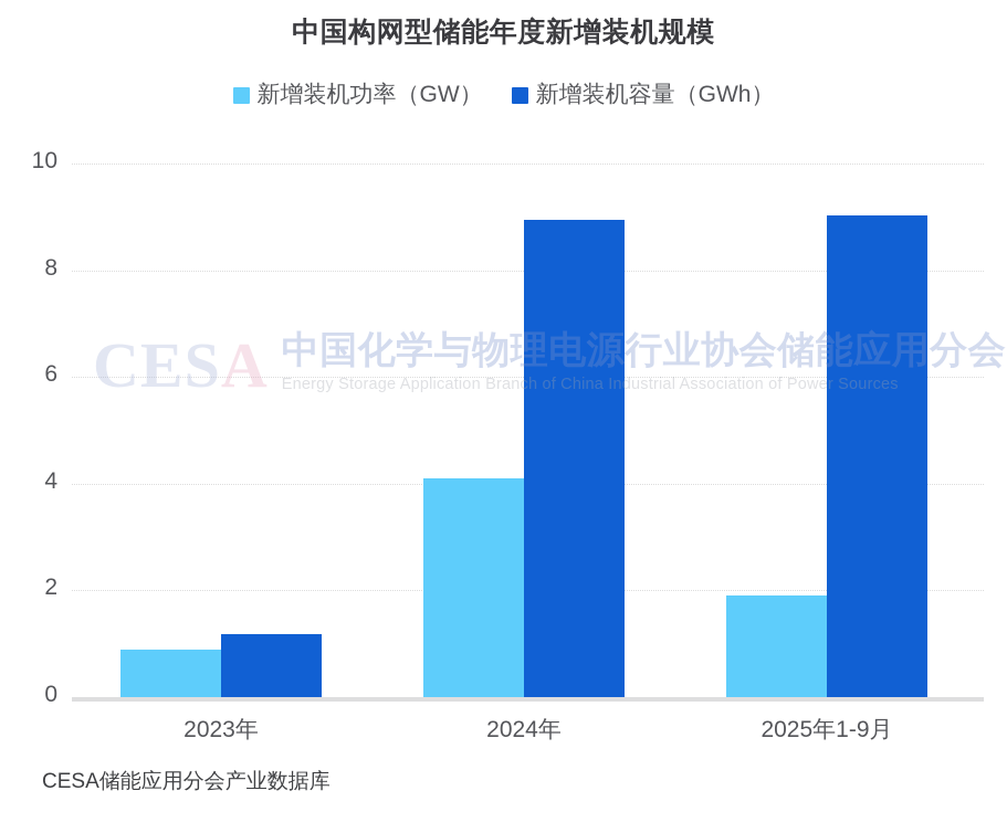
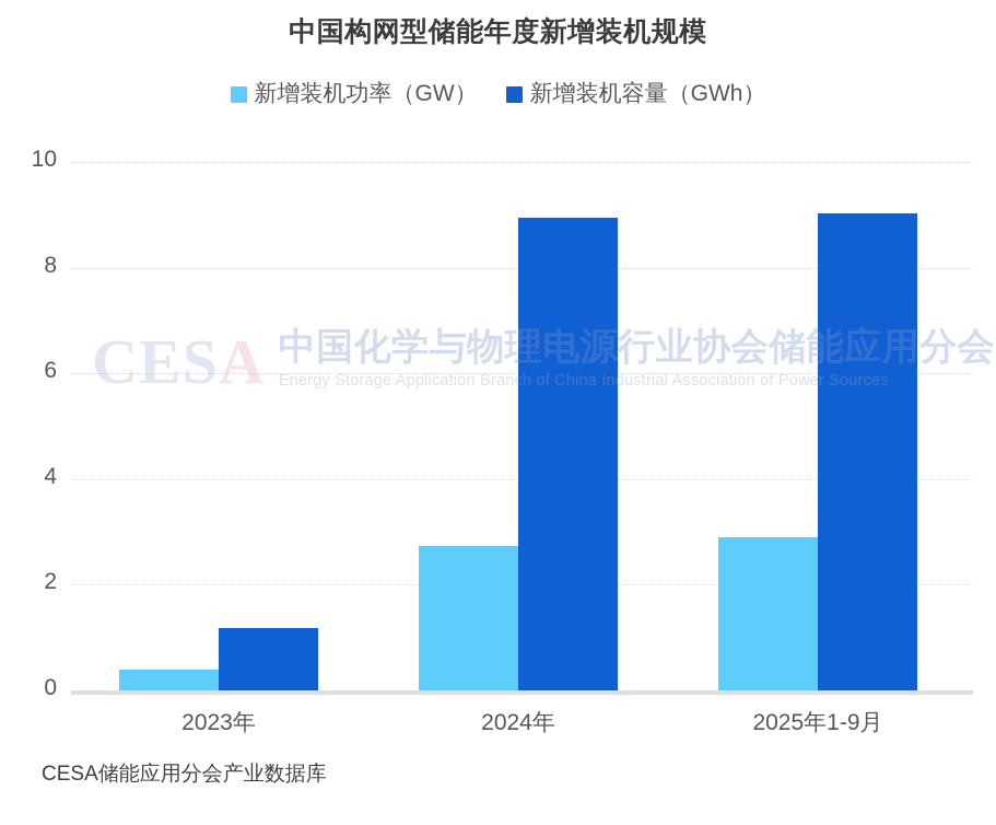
新增装机功率（GW）/2023年: 0.9 -> 0.4
新增装机功率（GW）/2024年: 4.1 -> 2.7
新增装机功率（GW）/2025年1-9月: 1.9 -> 2.9
